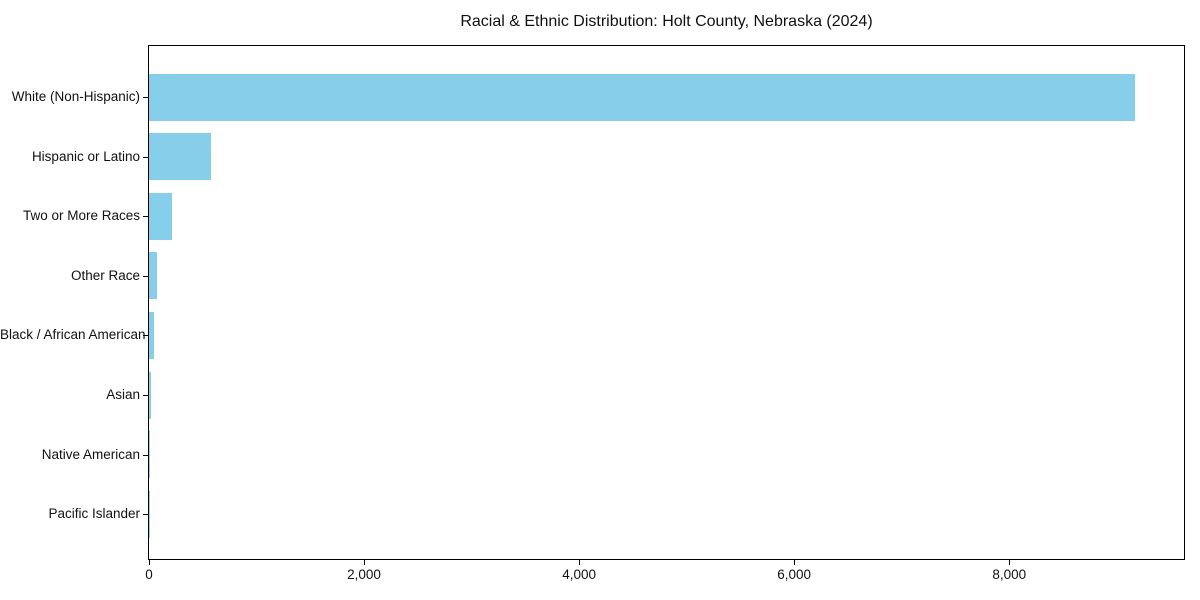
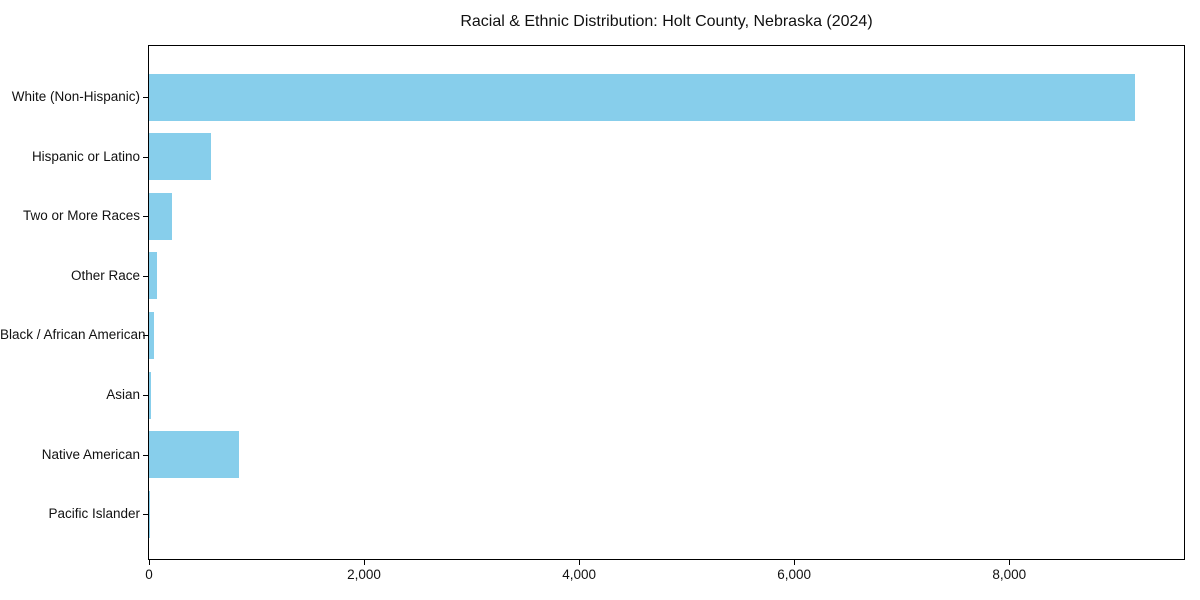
Native American: 10 -> 840
